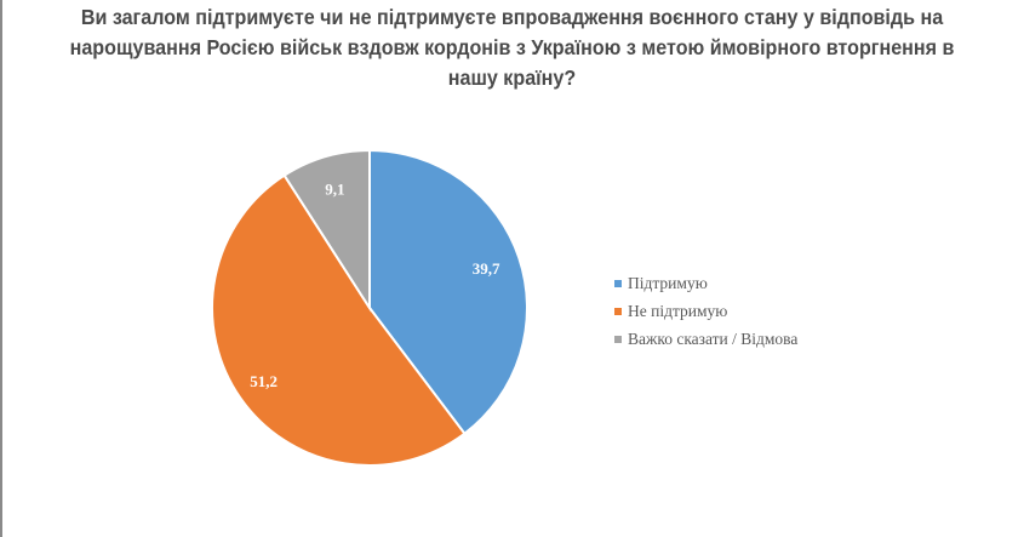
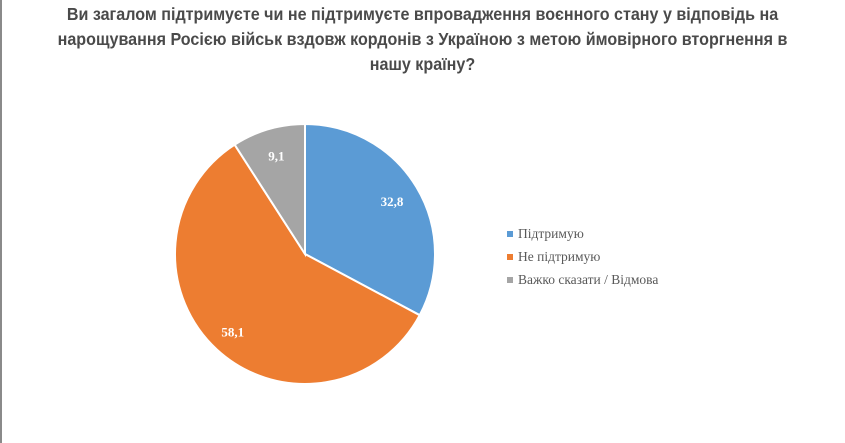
Підтримую: 39,7 -> 32,8
Не підтримую: 51,2 -> 58,1
